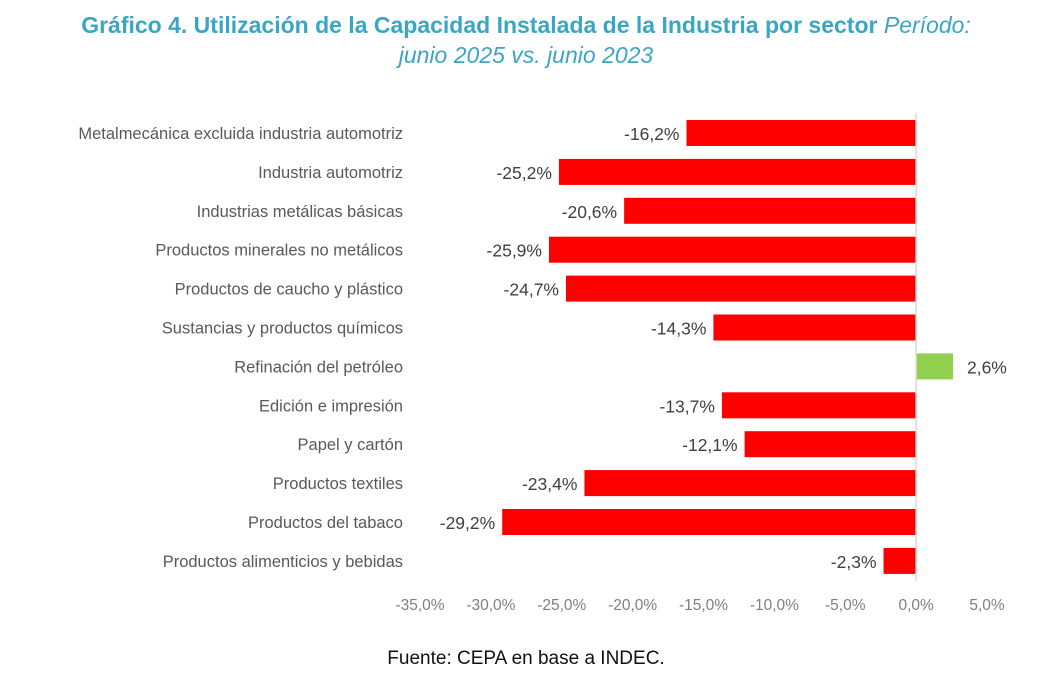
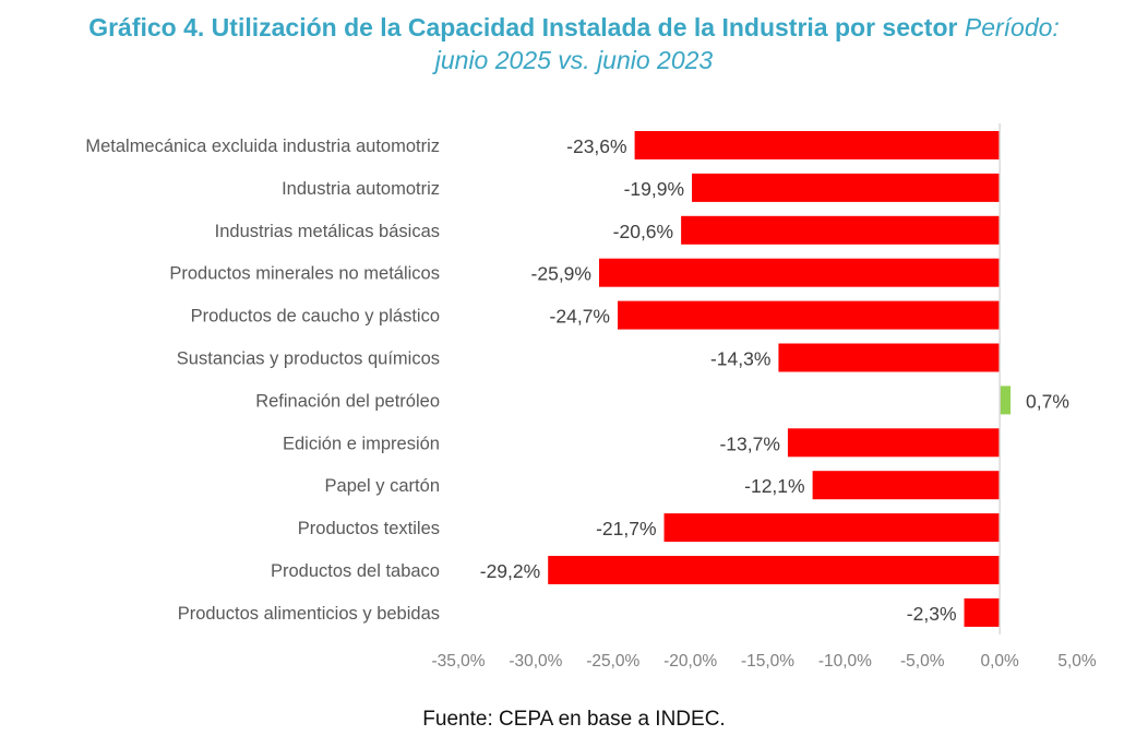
Metalmecánica excluida industria automotriz: -16,2% -> -23,6%
Industria automotriz: -25,2% -> -19,9%
Refinación del petróleo: 2,6% -> 0,7%
Productos textiles: -23,4% -> -21,7%
